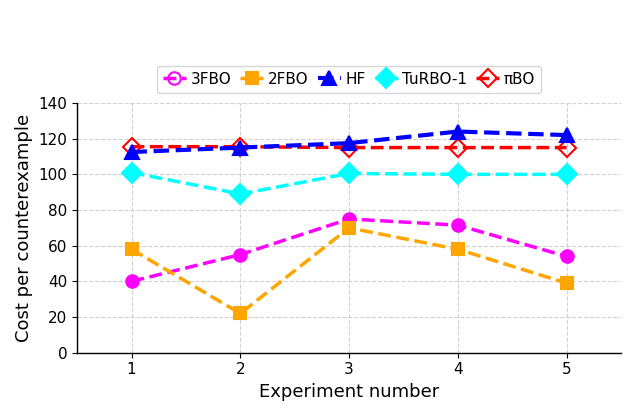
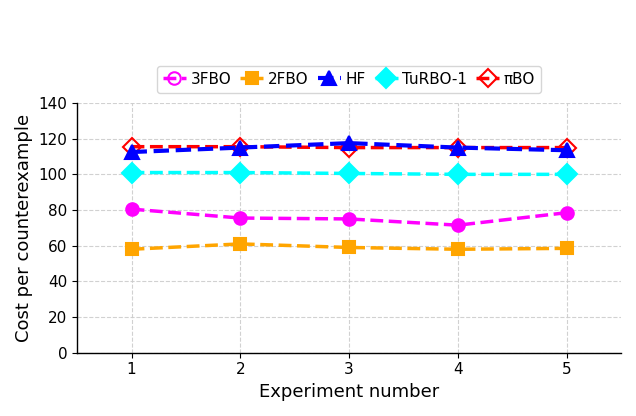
3FBO/1: 40 -> 80
3FBO/2: 55 -> 76
2FBO/2: 22 -> 61
TuRBO-1/2: 89 -> 101
2FBO/3: 70 -> 59
HF/4: 124 -> 115
3FBO/5: 54 -> 78
2FBO/5: 39 -> 58
HF/5: 122 -> 114
